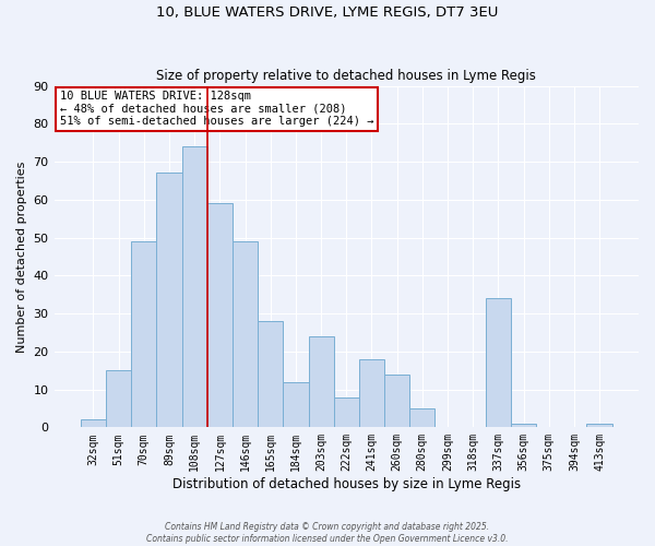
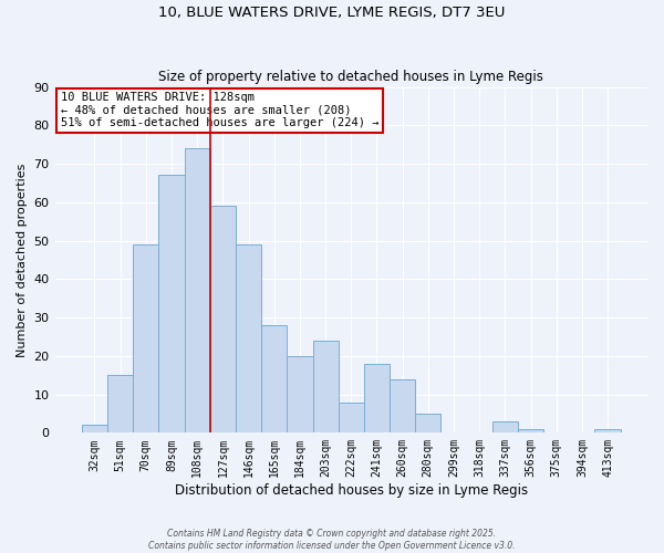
184sqm: 12 -> 20
337sqm: 34 -> 3
